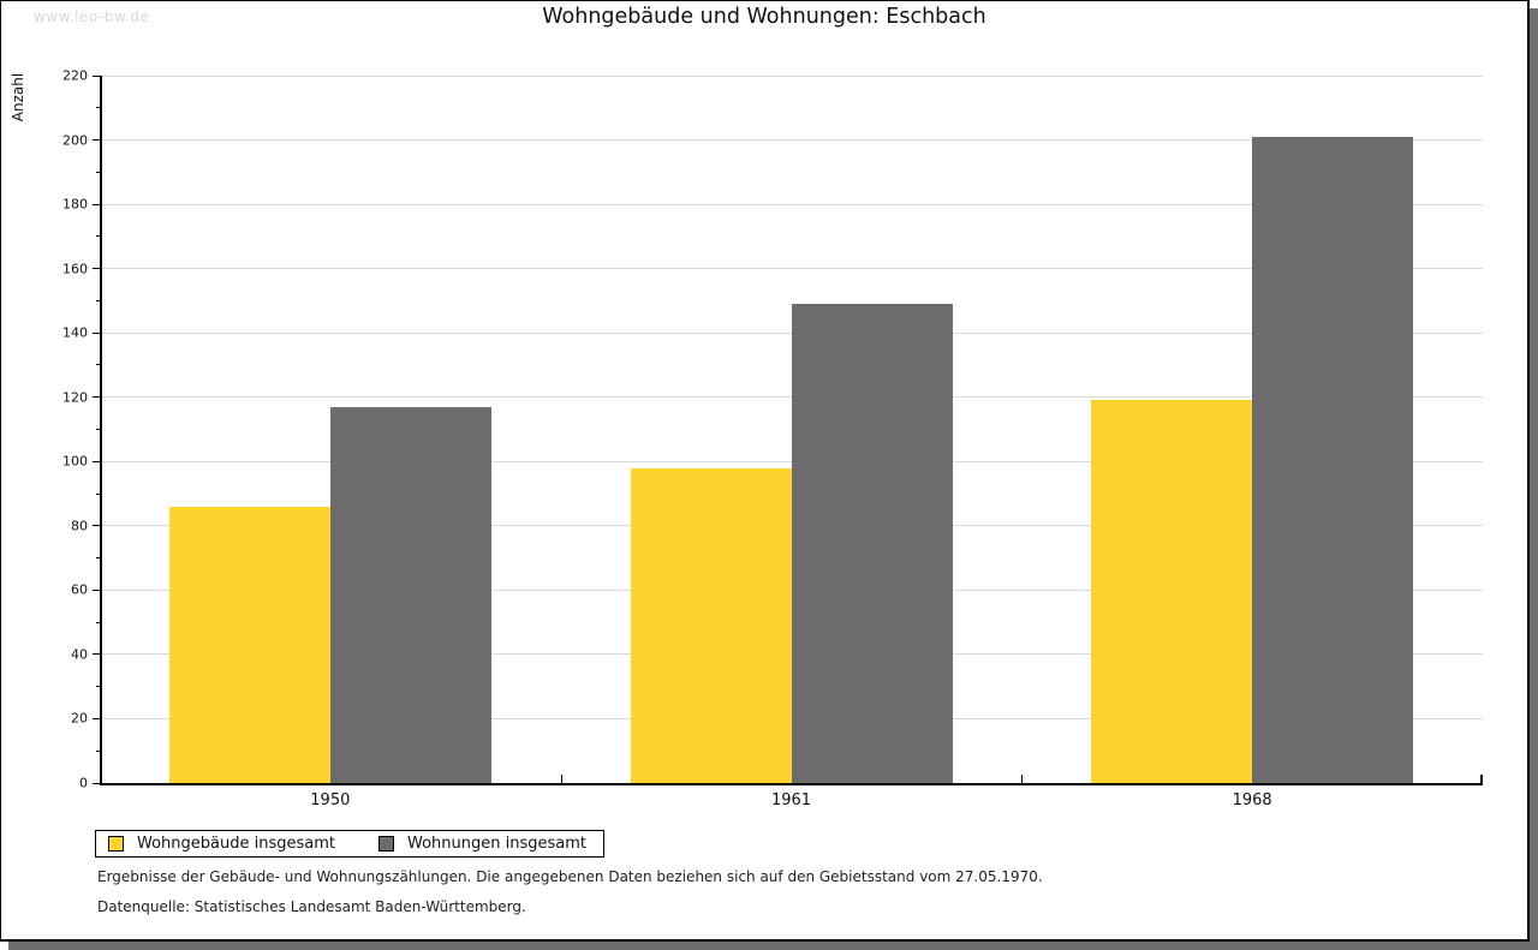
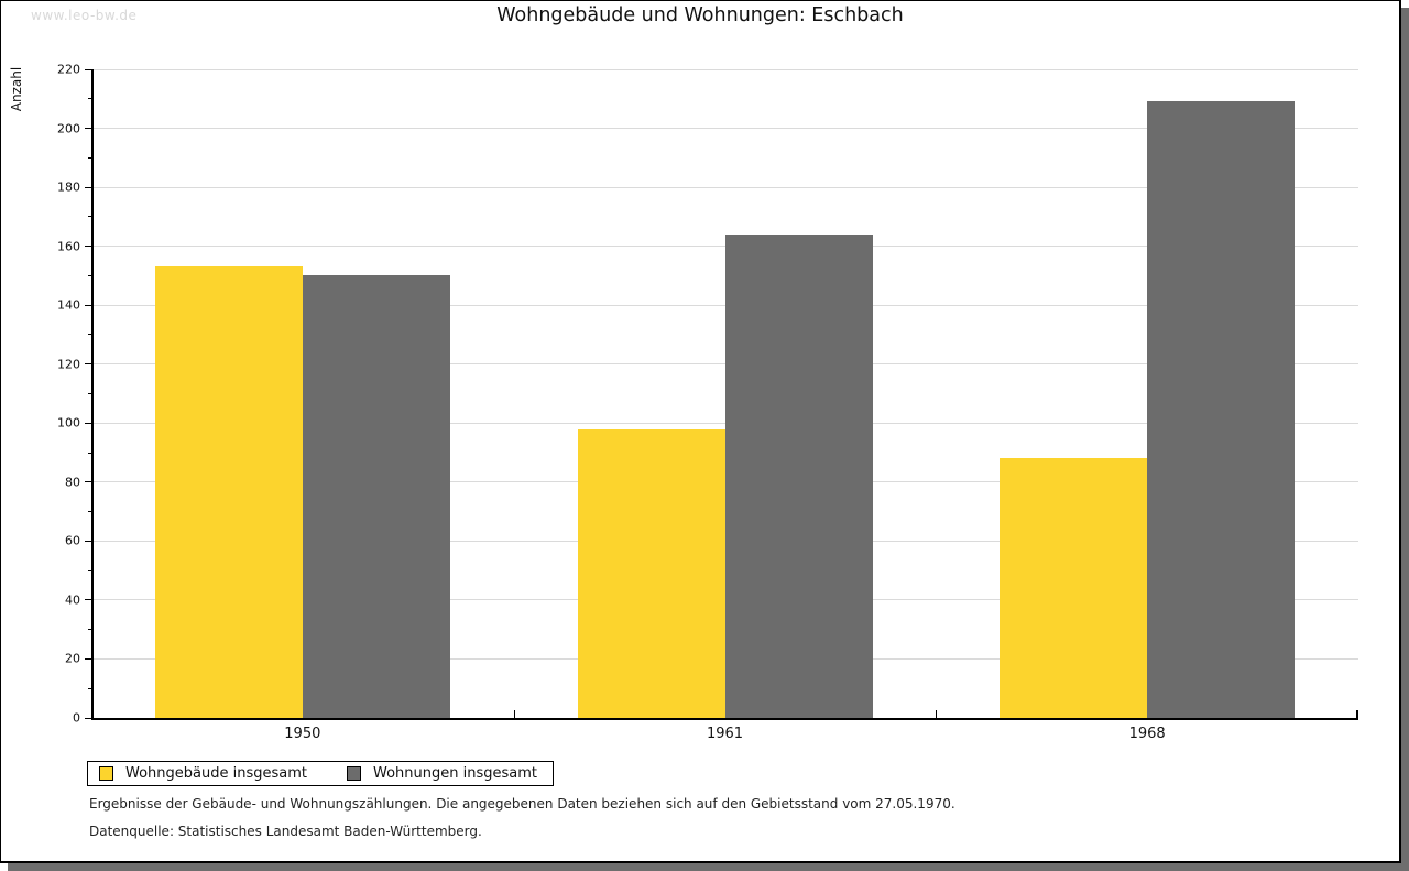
Wohngebäude insgesamt/1950: 86 -> 153
Wohnungen insgesamt/1950: 117 -> 150
Wohnungen insgesamt/1961: 149 -> 164
Wohngebäude insgesamt/1968: 119 -> 88
Wohnungen insgesamt/1968: 201 -> 209
